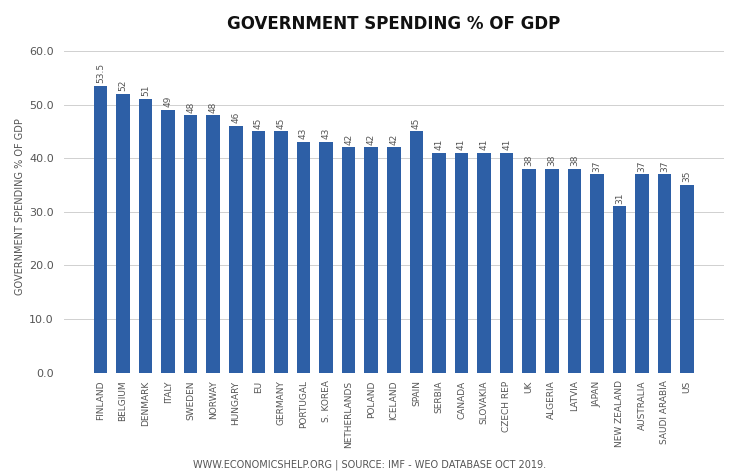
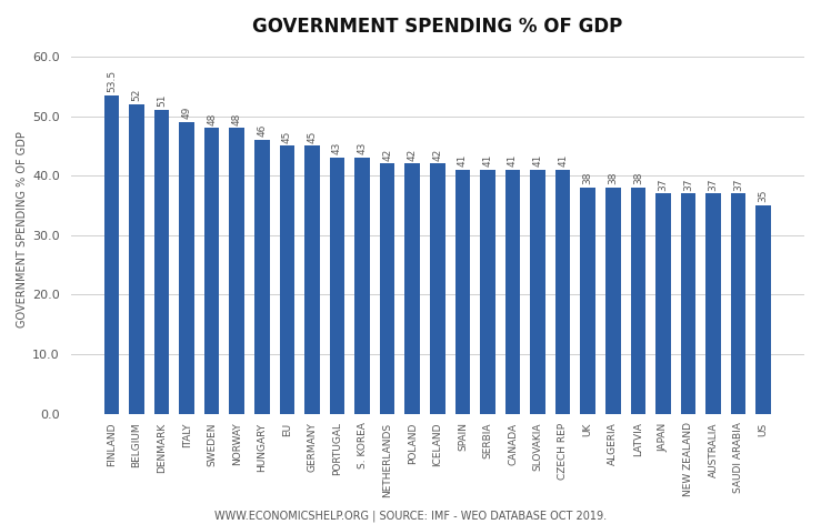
SPAIN: 45 -> 41
NEW ZEALAND: 31 -> 37
